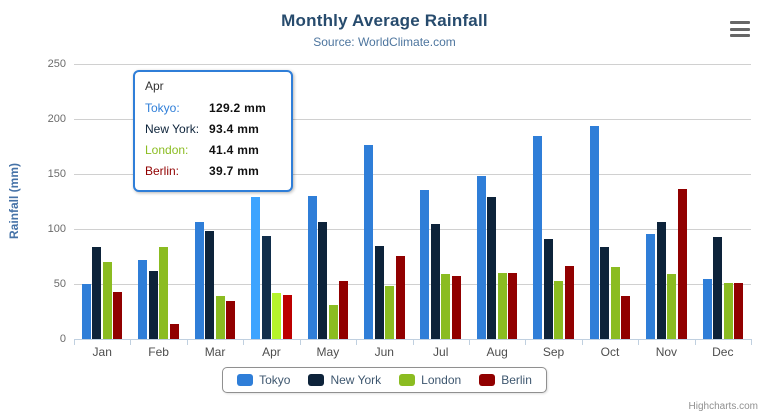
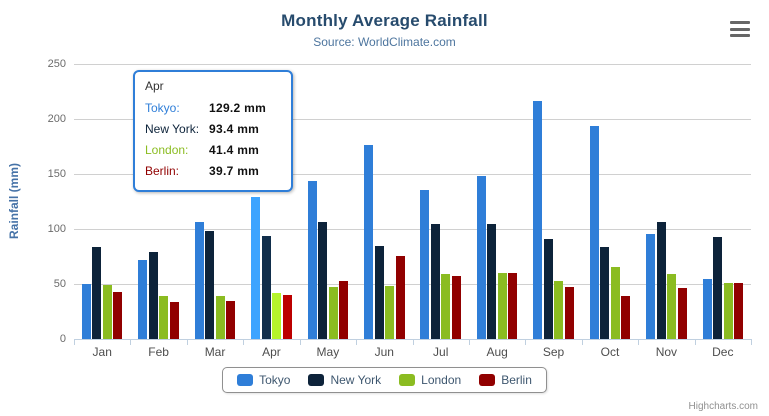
London/Jan: 70 -> 49
New York/Feb: 62 -> 79
London/Feb: 84 -> 39
Berlin/Feb: 14 -> 33
Tokyo/May: 130 -> 144
London/May: 31 -> 47
New York/Aug: 129 -> 104
Tokyo/Sep: 185 -> 216
Berlin/Sep: 66 -> 48
Berlin/Nov: 136 -> 47
